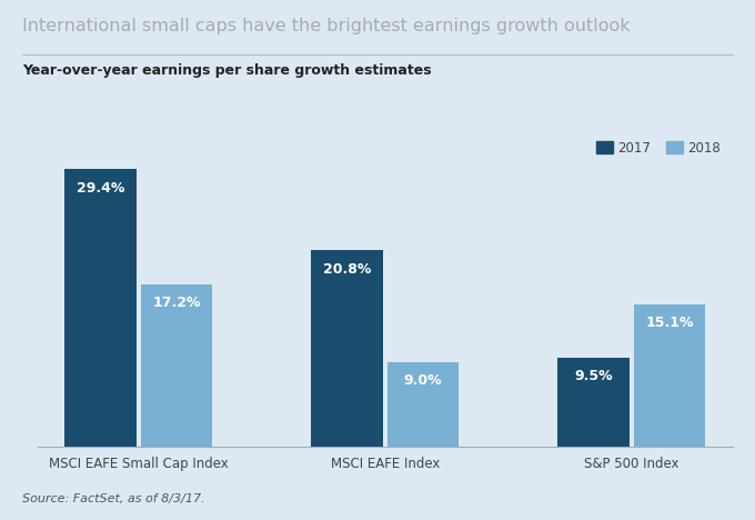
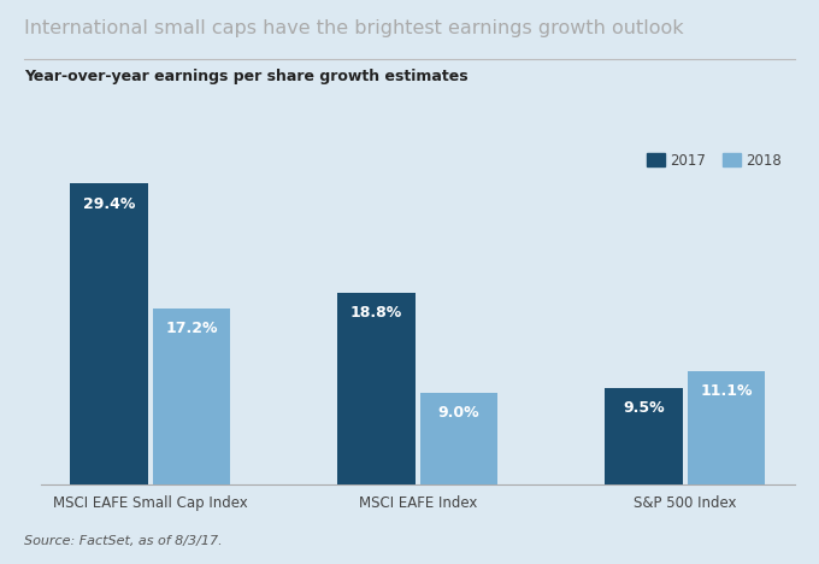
2017/MSCI EAFE Index: 20.8% -> 18.8%
2018/S&P 500 Index: 15.1% -> 11.1%
